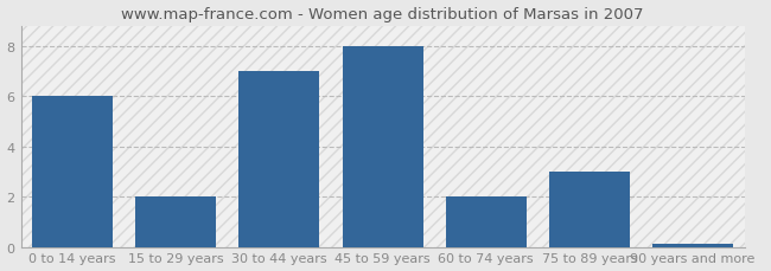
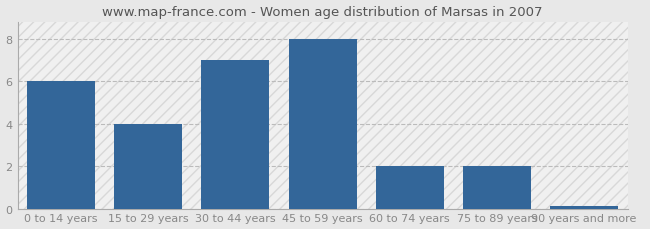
15 to 29 years: 2.0 -> 4.0
75 to 89 years: 3.0 -> 2.0
